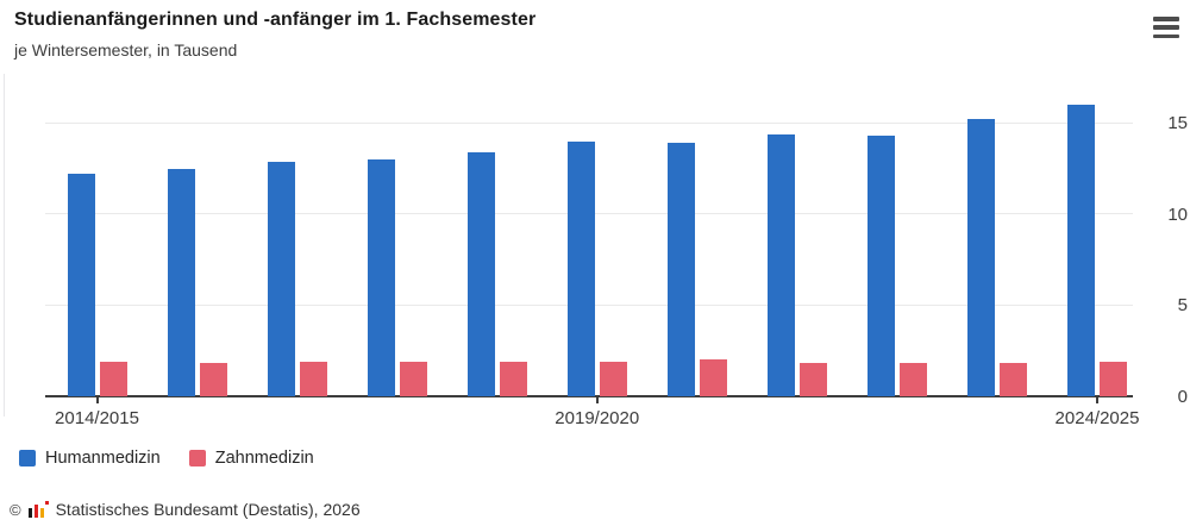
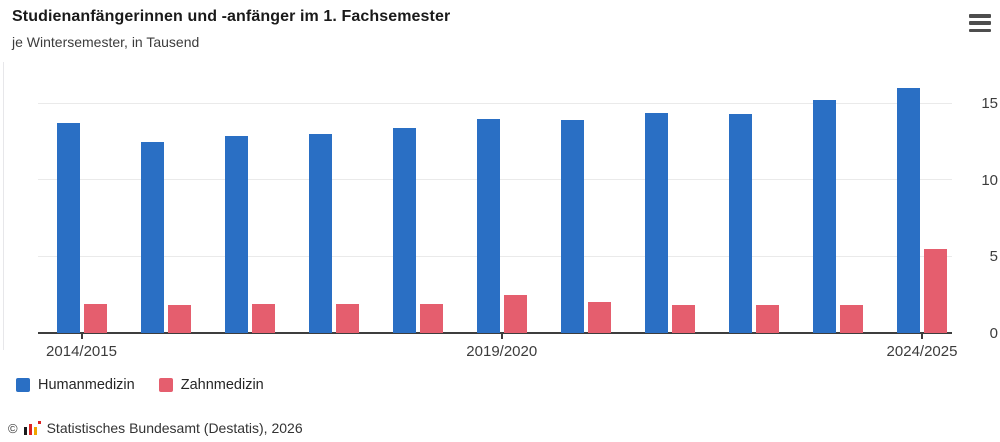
Humanmedizin/2014/2015: 12.2 -> 13.7
Zahnmedizin/2019/2020: 1.9 -> 2.5
Zahnmedizin/2024/2025: 1.9 -> 5.5
